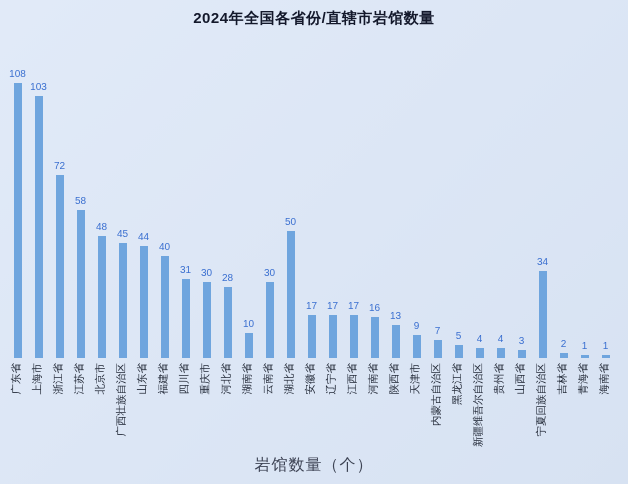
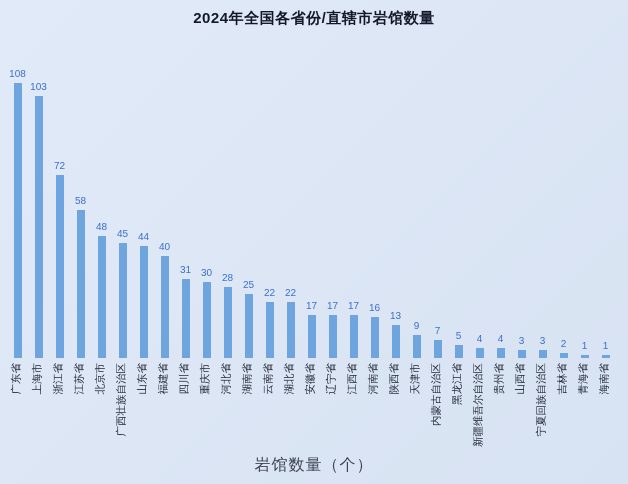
湖南省: 10 -> 25
云南省: 30 -> 22
湖北省: 50 -> 22
宁夏回族自治区: 34 -> 3
